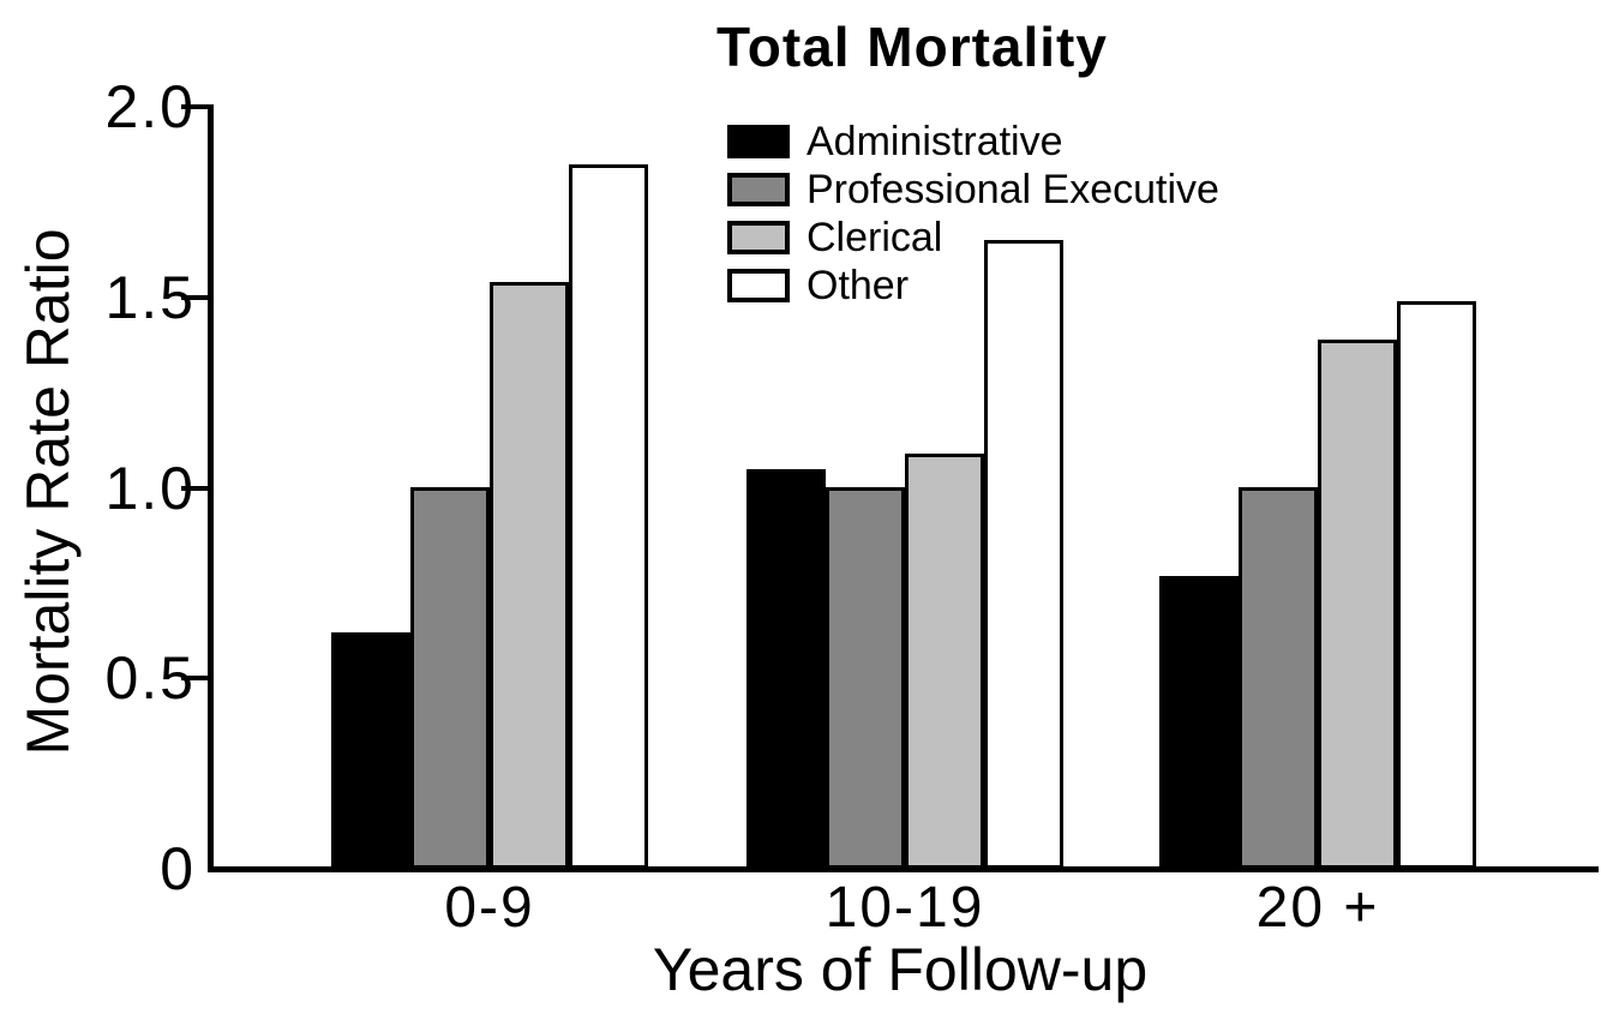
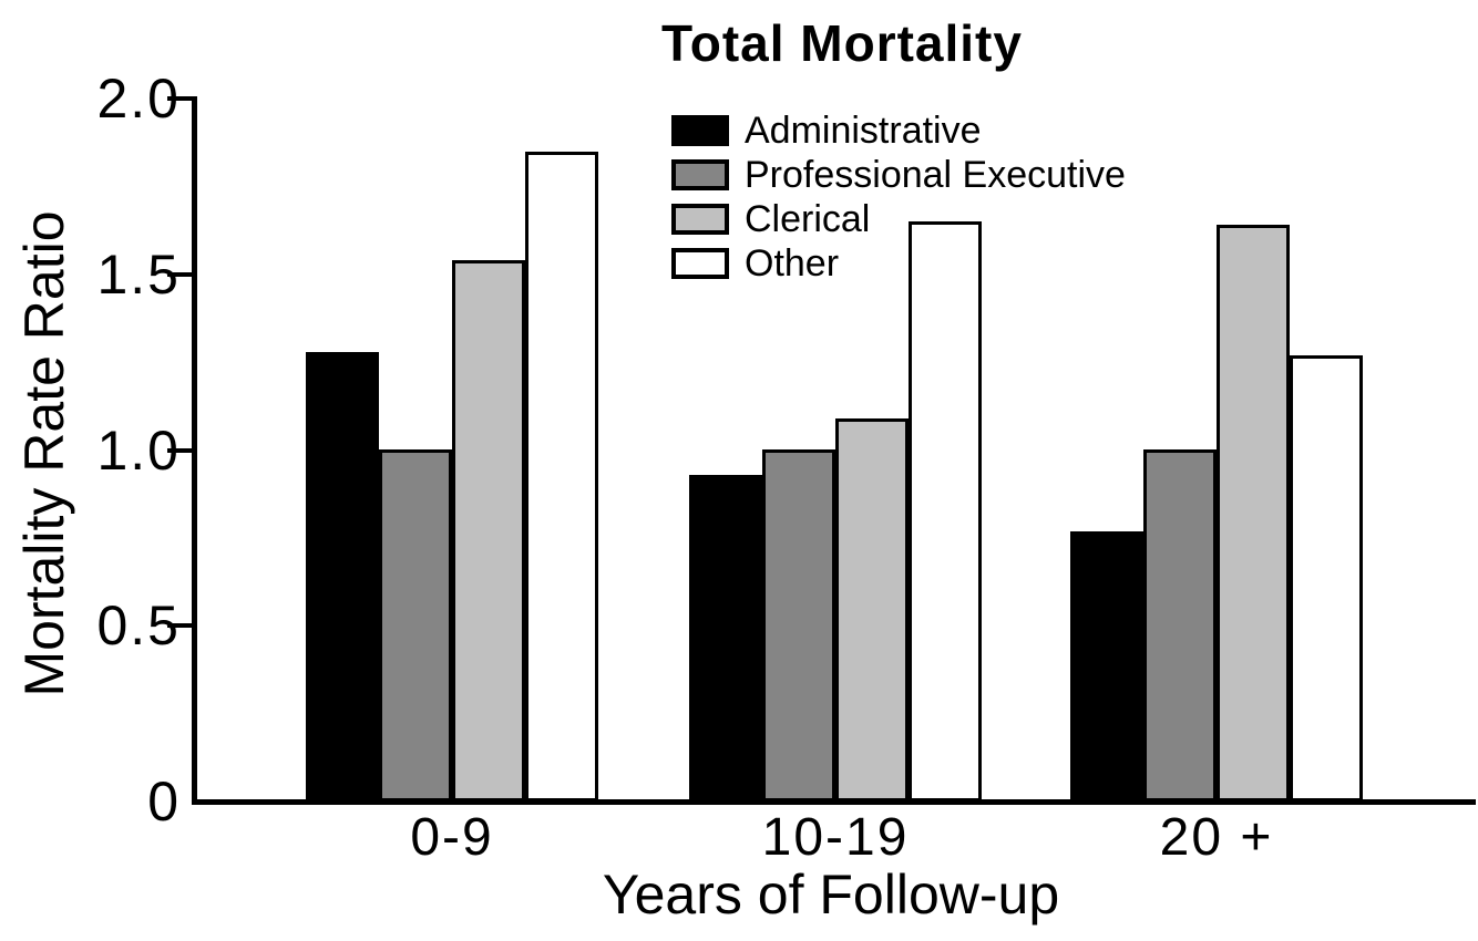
Administrative/0-9: 0.62 -> 1.28
Administrative/10-19: 1.05 -> 0.93
Clerical/20 +: 1.39 -> 1.64
Other/20 +: 1.49 -> 1.27
